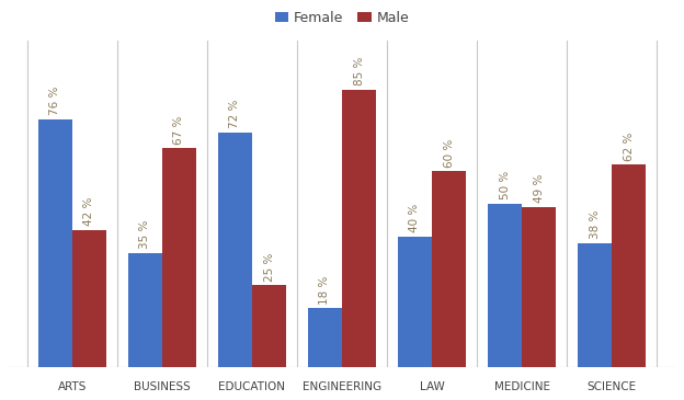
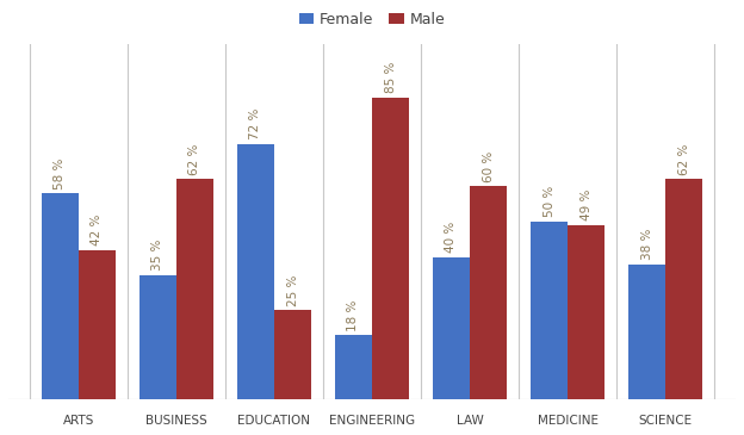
Female/ARTS: 76 -> 58
Male/BUSINESS: 67 -> 62
